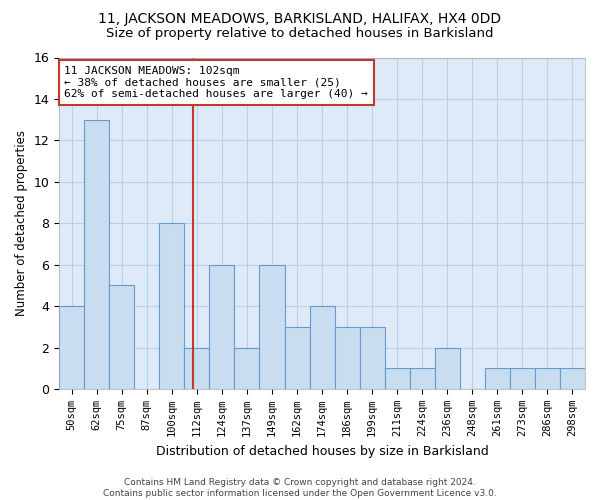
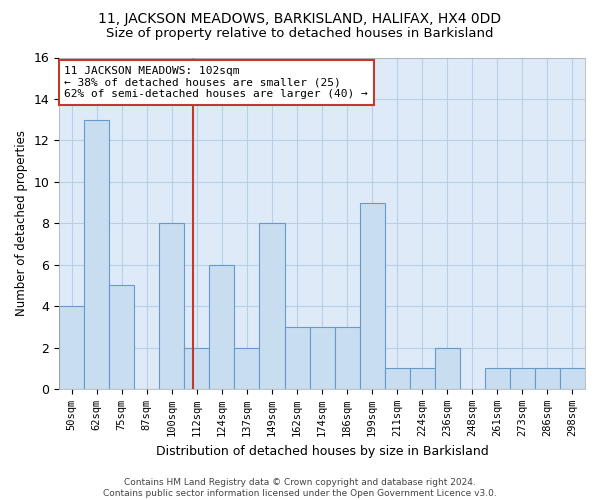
149sqm: 6 -> 8
174sqm: 4 -> 3
199sqm: 3 -> 9
